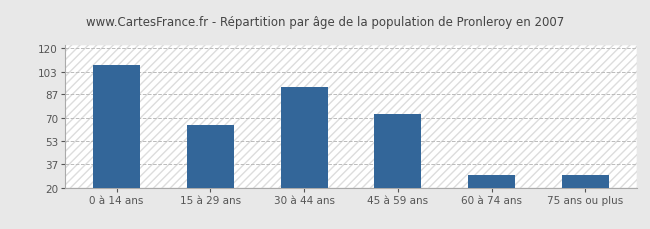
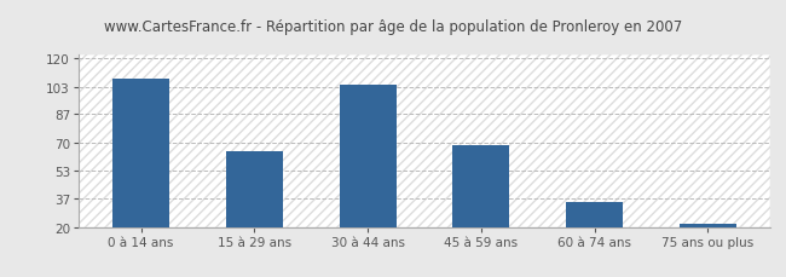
30 à 44 ans: 92 -> 104
45 à 59 ans: 73 -> 68
60 à 74 ans: 29 -> 35
75 ans ou plus: 29 -> 22
